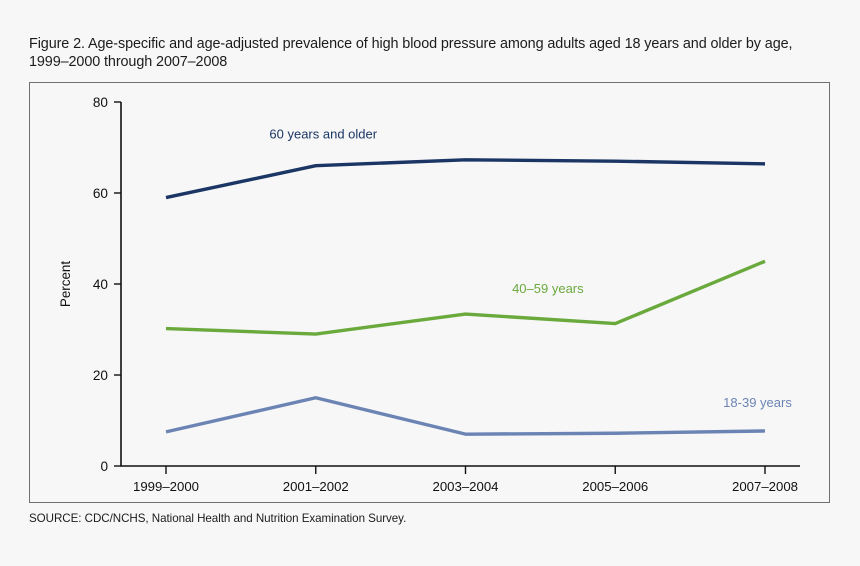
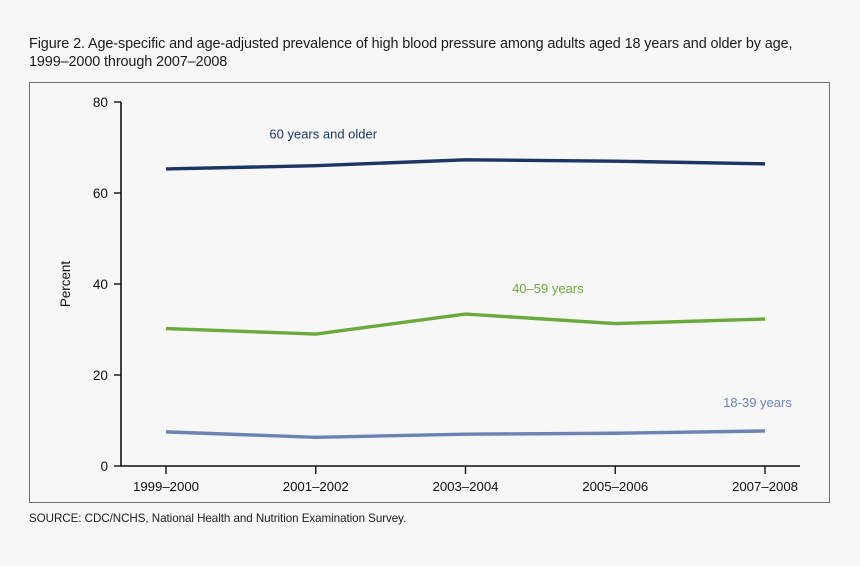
60 years and older/1999–2000: 59 -> 65
18-39 years/2001–2002: 15 -> 6
40–59 years/2007–2008: 45 -> 32
